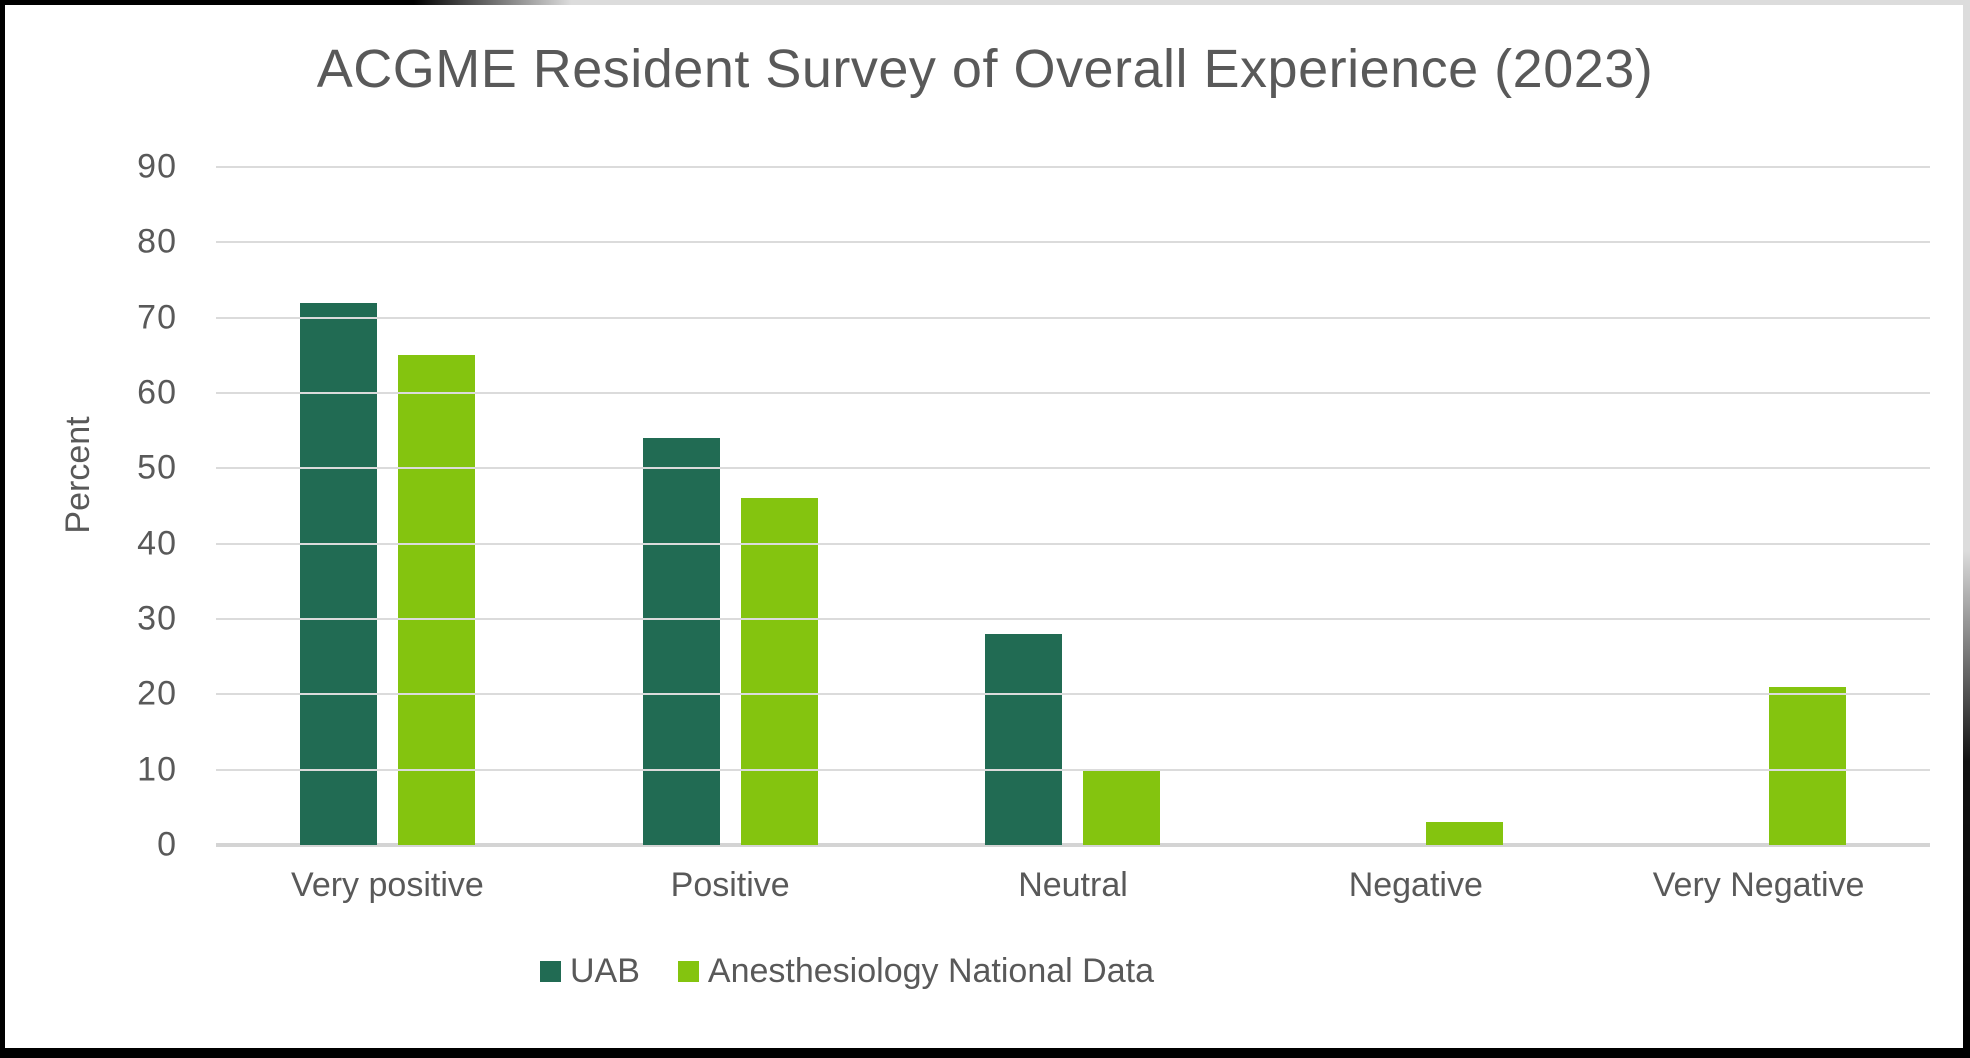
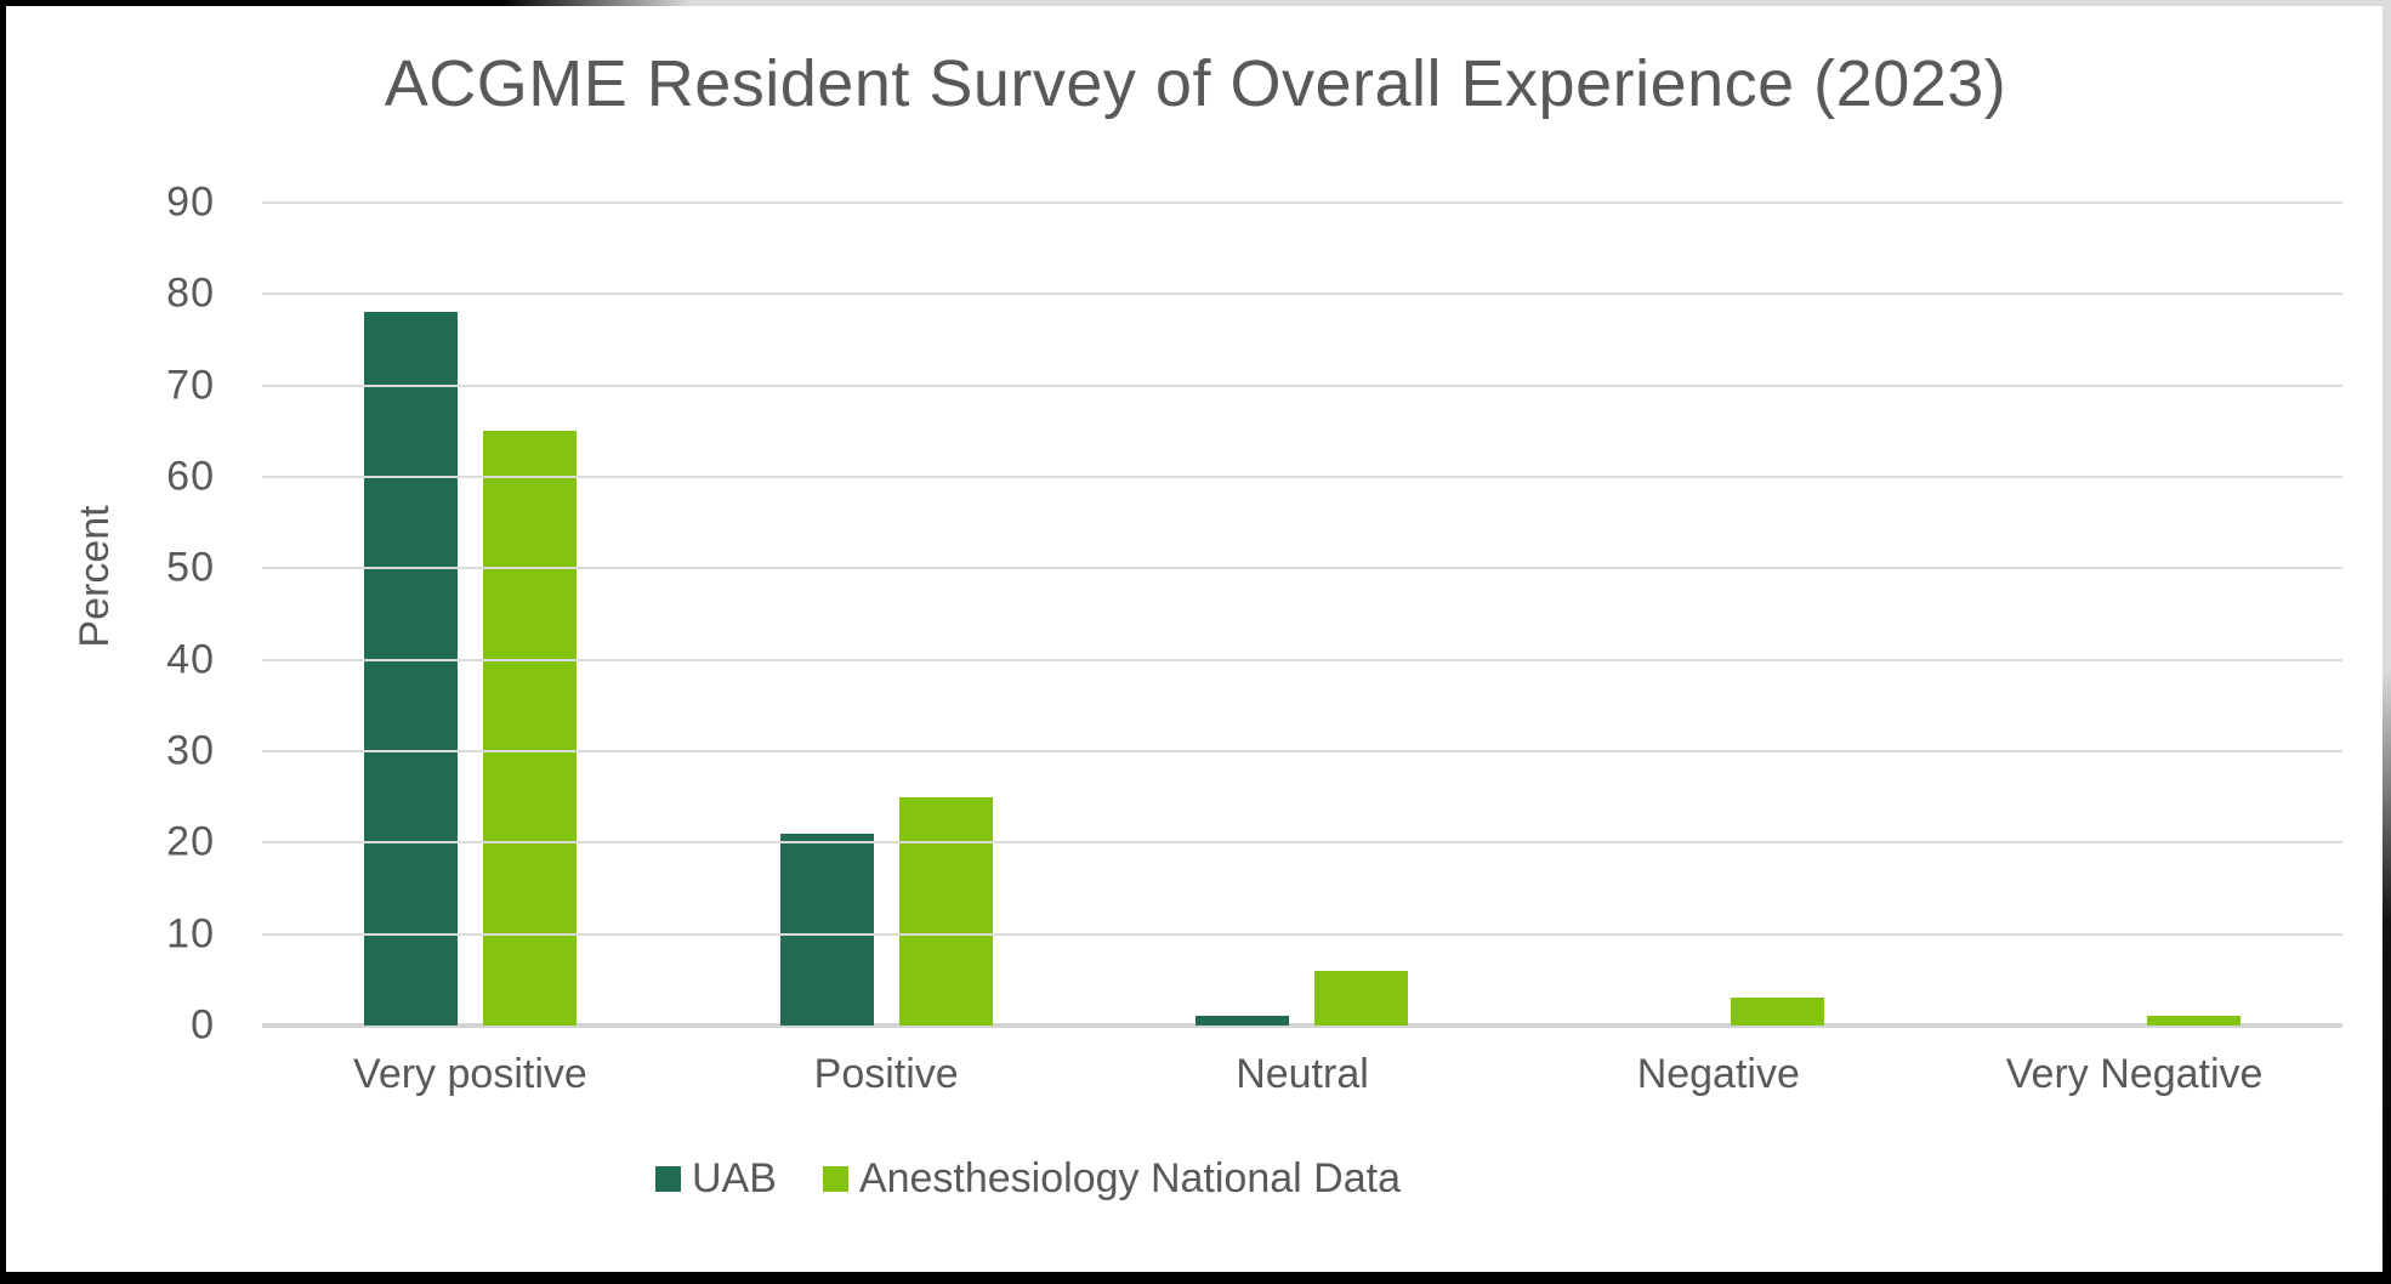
UAB/Very positive: 72 -> 78
UAB/Positive: 54 -> 21
Anesthesiology National Data/Positive: 46 -> 25
UAB/Neutral: 28 -> 1
Anesthesiology National Data/Neutral: 10 -> 6
Anesthesiology National Data/Very Negative: 21 -> 1
